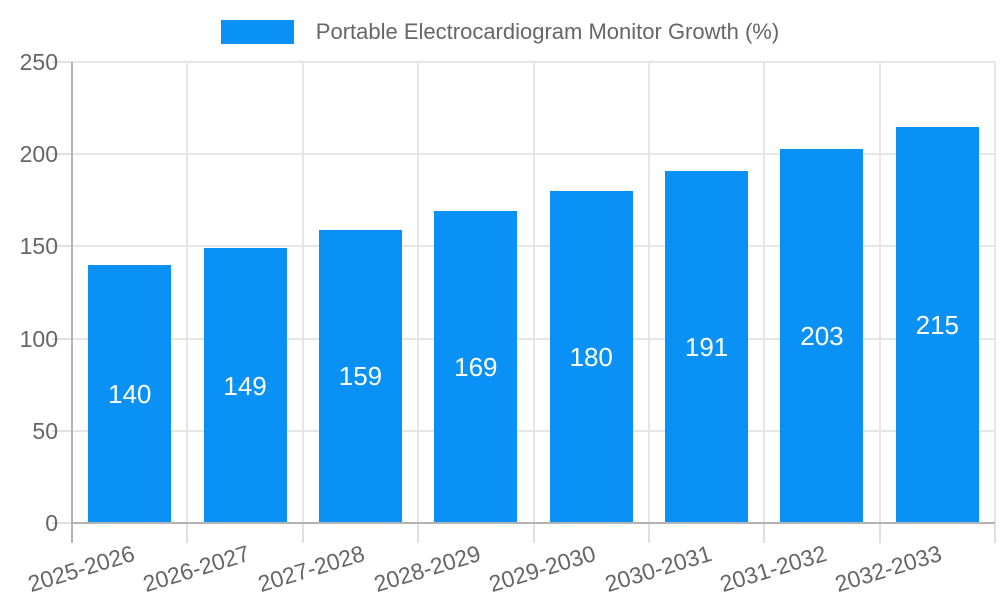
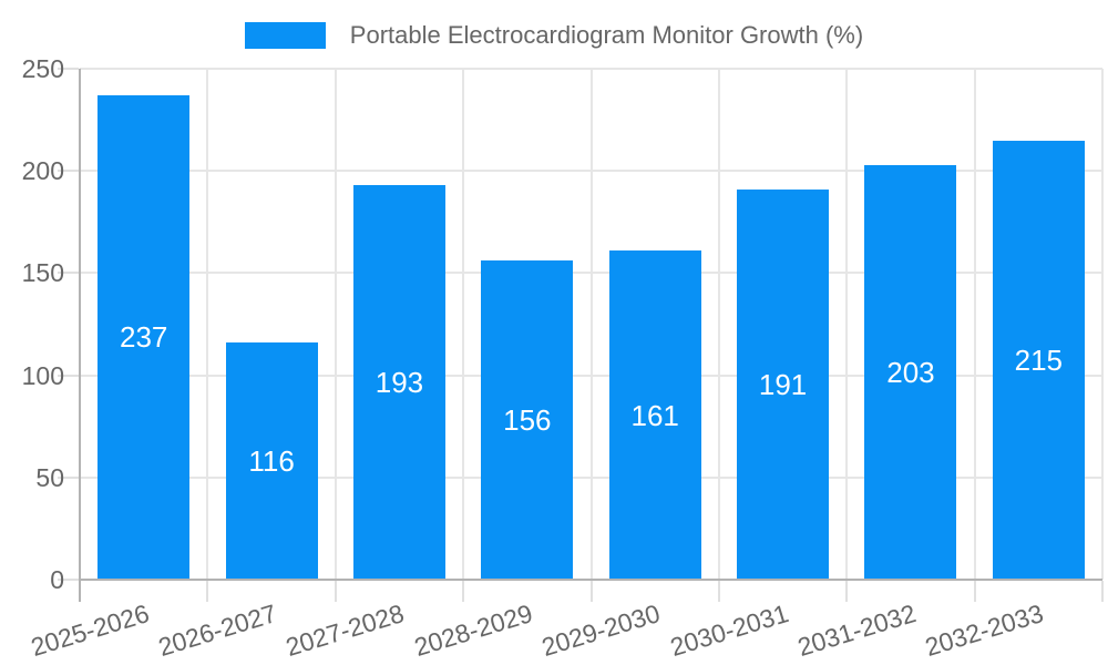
2025-2026: 140 -> 237
2026-2027: 149 -> 116
2027-2028: 159 -> 193
2028-2029: 169 -> 156
2029-2030: 180 -> 161
